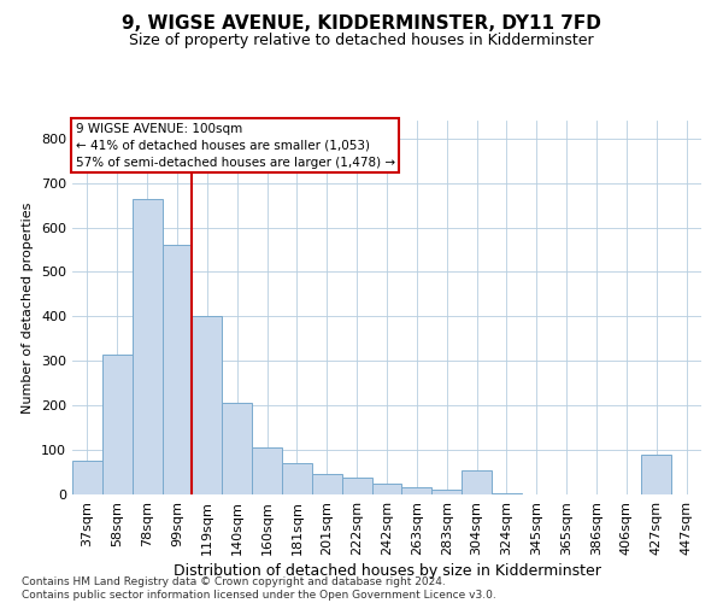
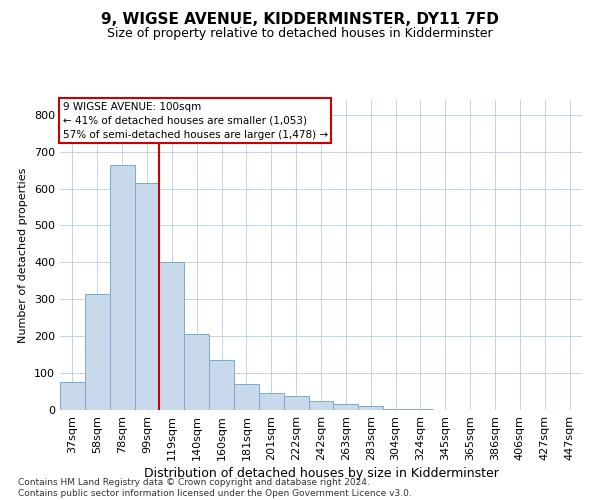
99sqm: 560 -> 615
160sqm: 105 -> 135
304sqm: 55 -> 4
427sqm: 90 -> 1
